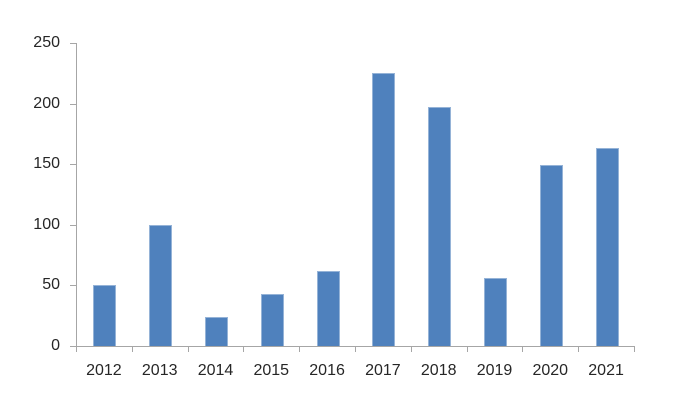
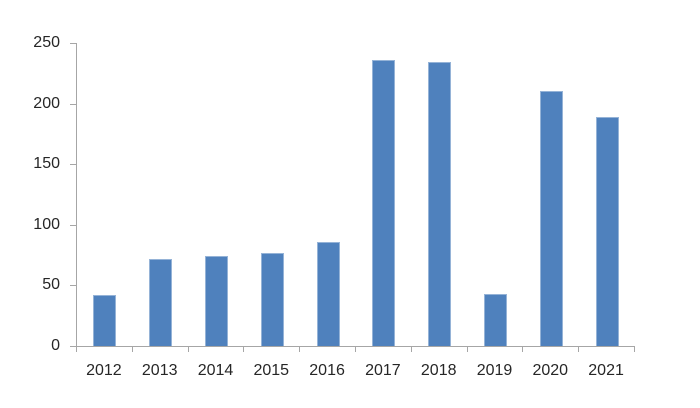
2012: 50 -> 42
2013: 100 -> 72
2014: 24 -> 74
2015: 43 -> 77
2016: 62 -> 86
2017: 225 -> 236
2018: 197 -> 234
2019: 56 -> 43
2020: 149 -> 210
2021: 163 -> 189
